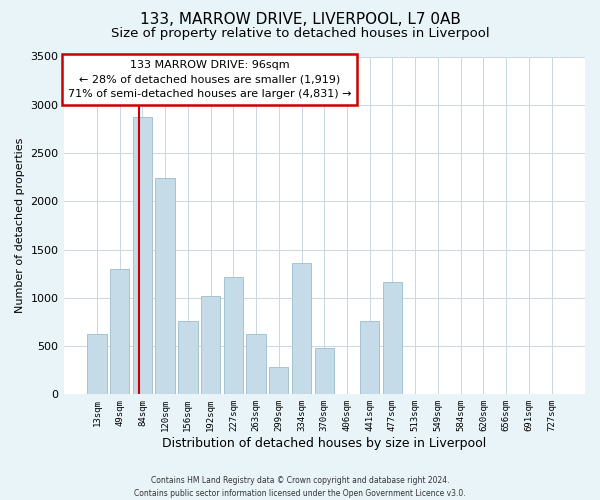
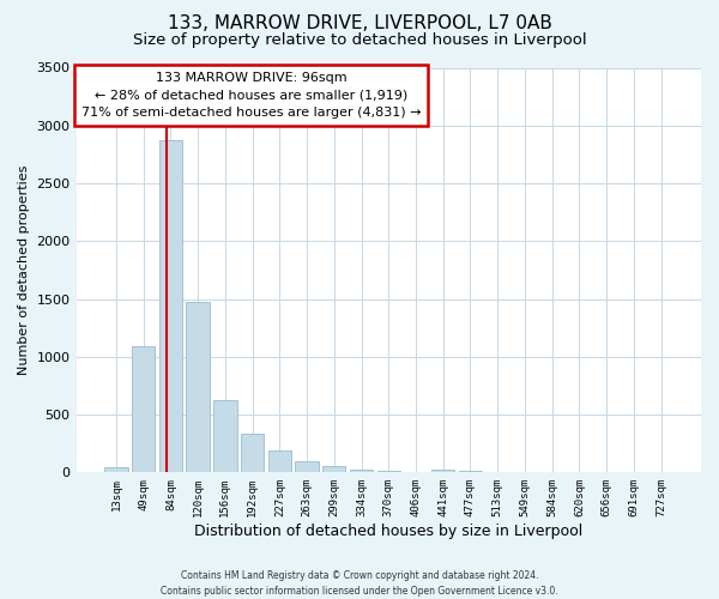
13sqm: 620 -> 40
49sqm: 1300 -> 1090
120sqm: 2240 -> 1470
156sqm: 760 -> 630
192sqm: 1020 -> 330
227sqm: 1220 -> 200
263sqm: 620 -> 100
299sqm: 280 -> 60
334sqm: 1360 -> 20
370sqm: 480 -> 10
441sqm: 760 -> 20
477sqm: 1160 -> 10
